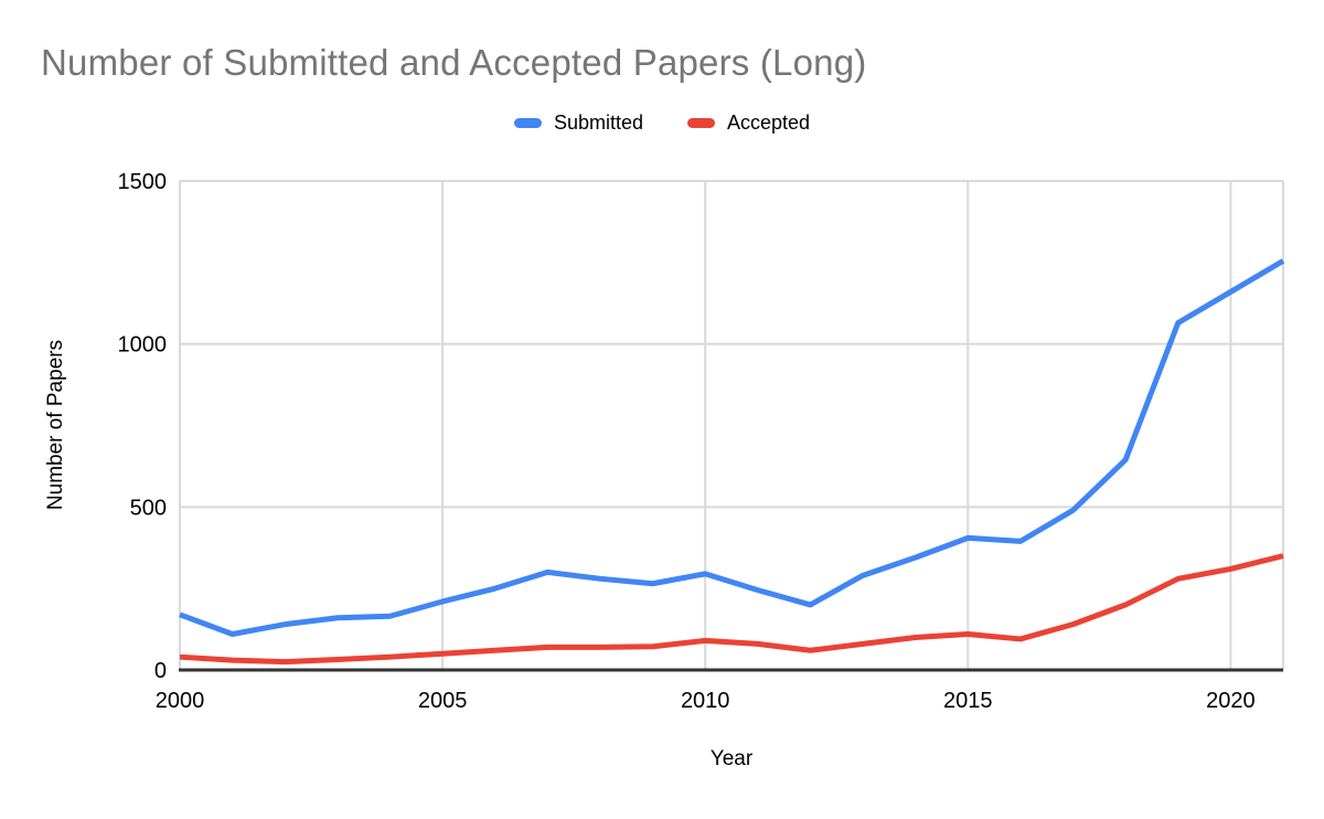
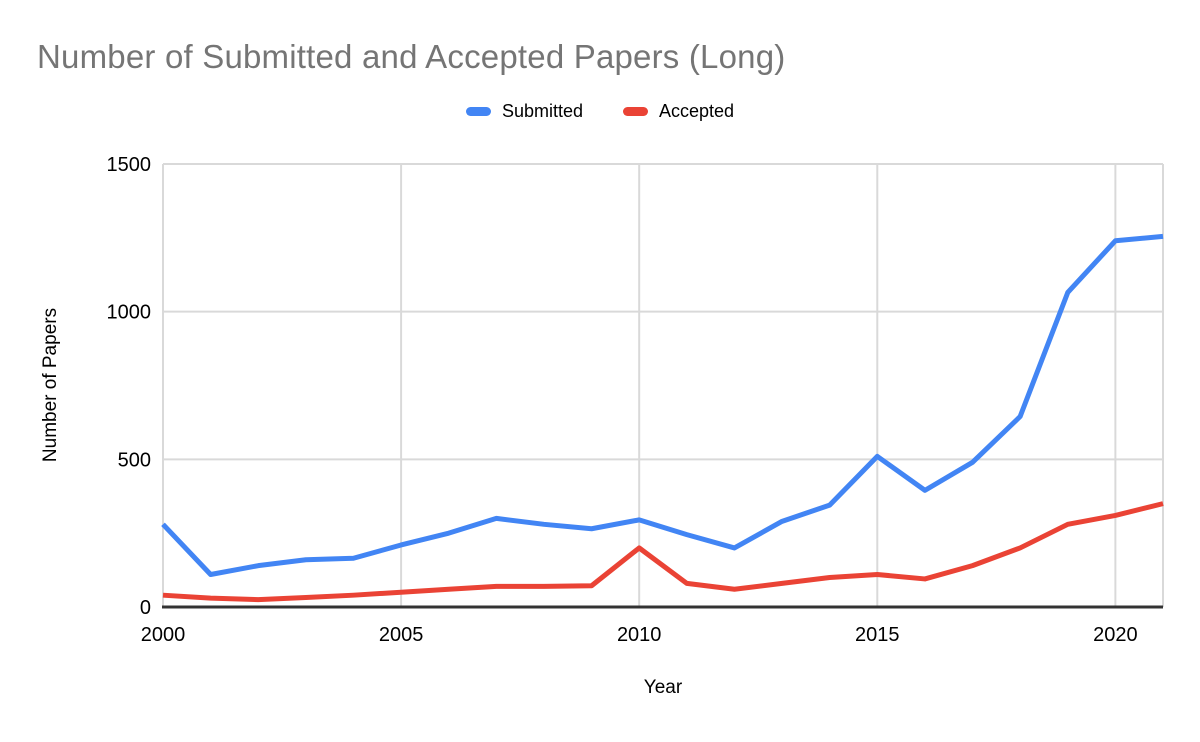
Submitted/2000: 170 -> 280
Accepted/2010: 90 -> 200
Submitted/2015: 400 -> 510
Submitted/2020: 1160 -> 1240
